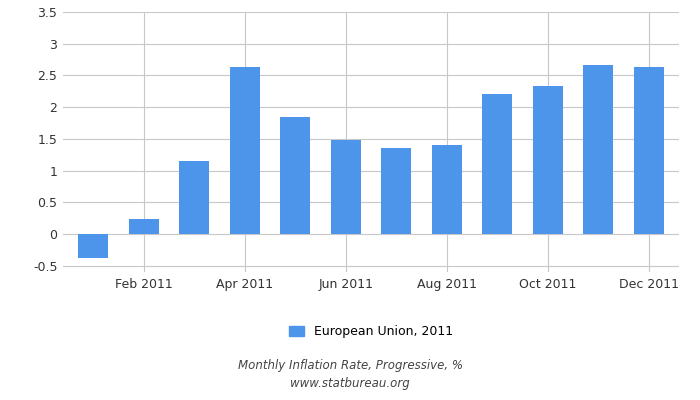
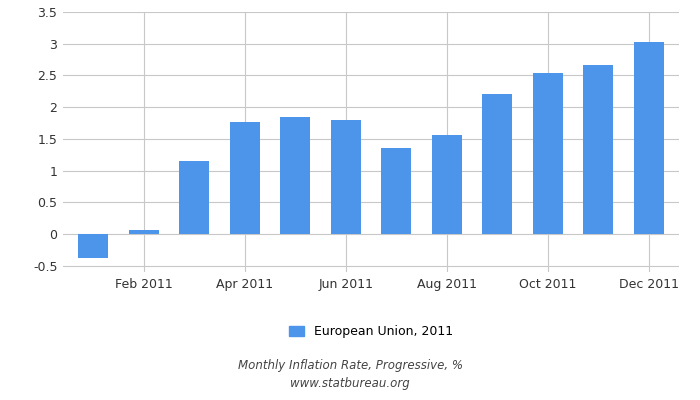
Feb 2011: 0.24 -> 0.07
Apr 2011: 2.64 -> 1.76
Jun 2011: 1.48 -> 1.79
Aug 2011: 1.40 -> 1.56
Oct 2011: 2.34 -> 2.54
Dec 2011: 2.64 -> 3.03
